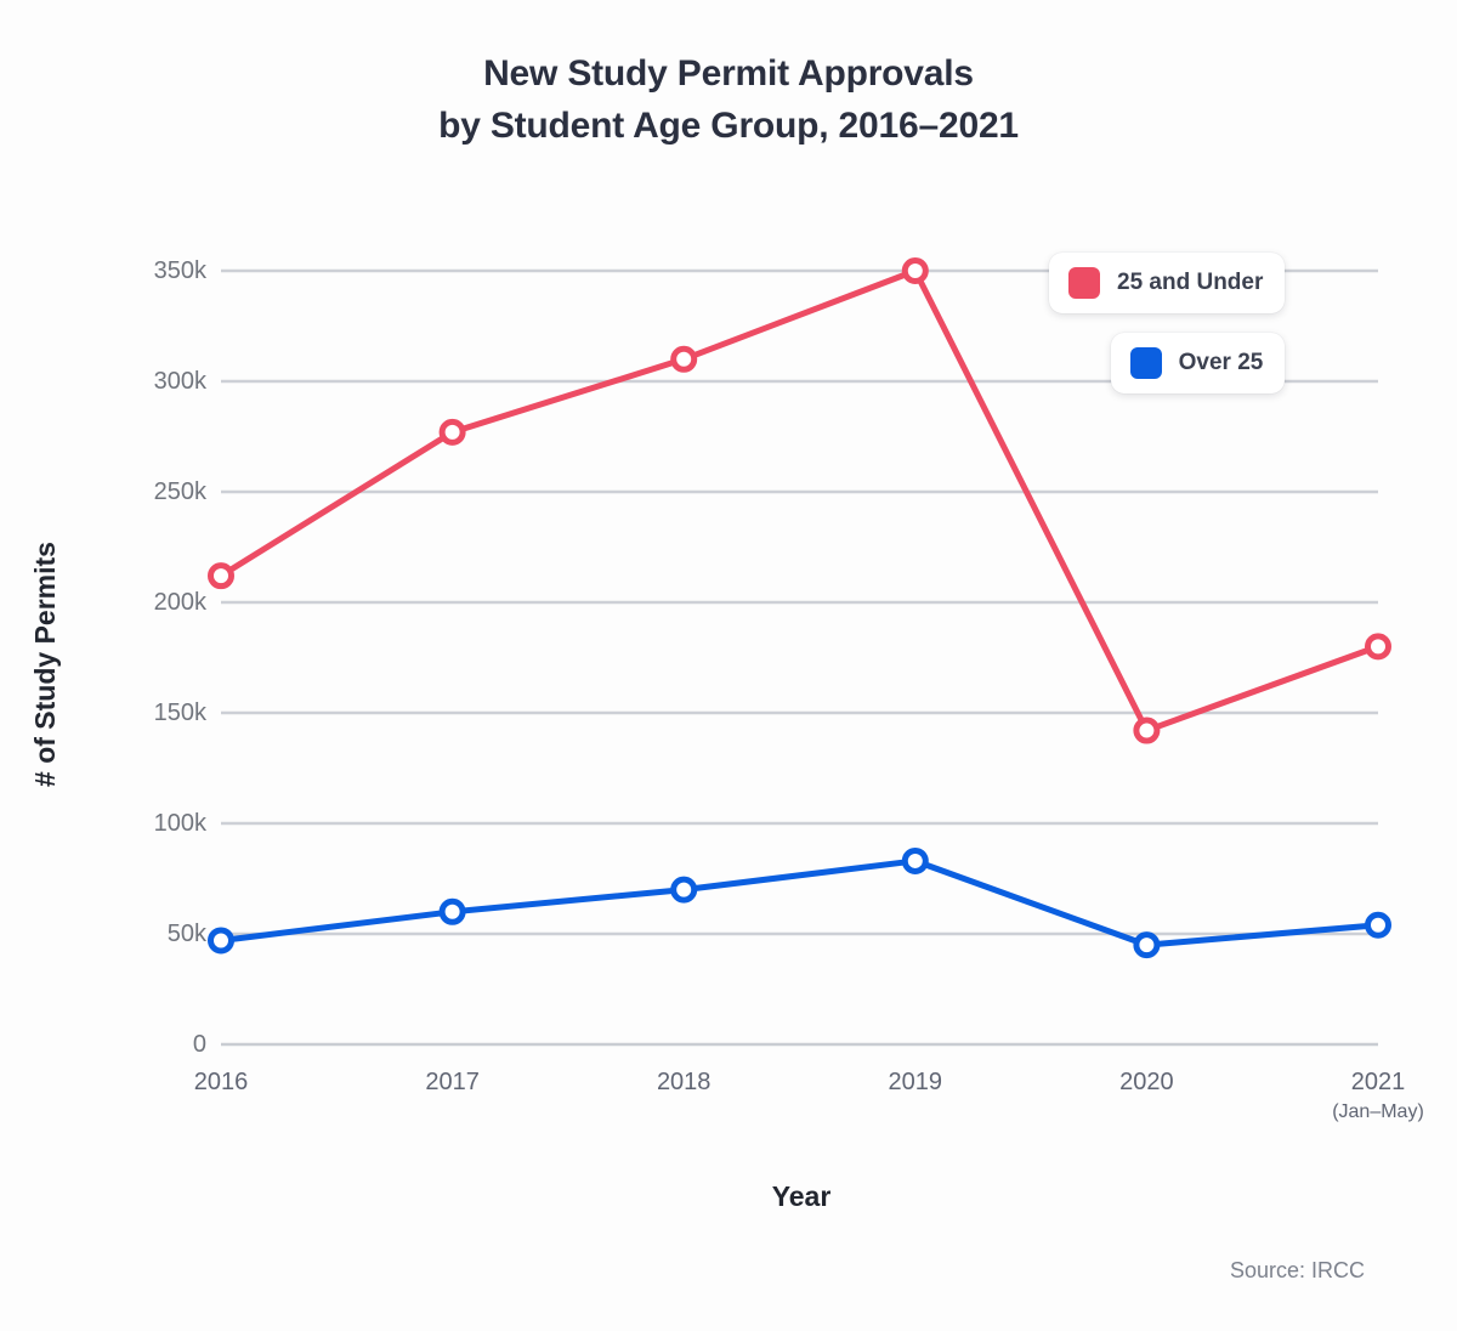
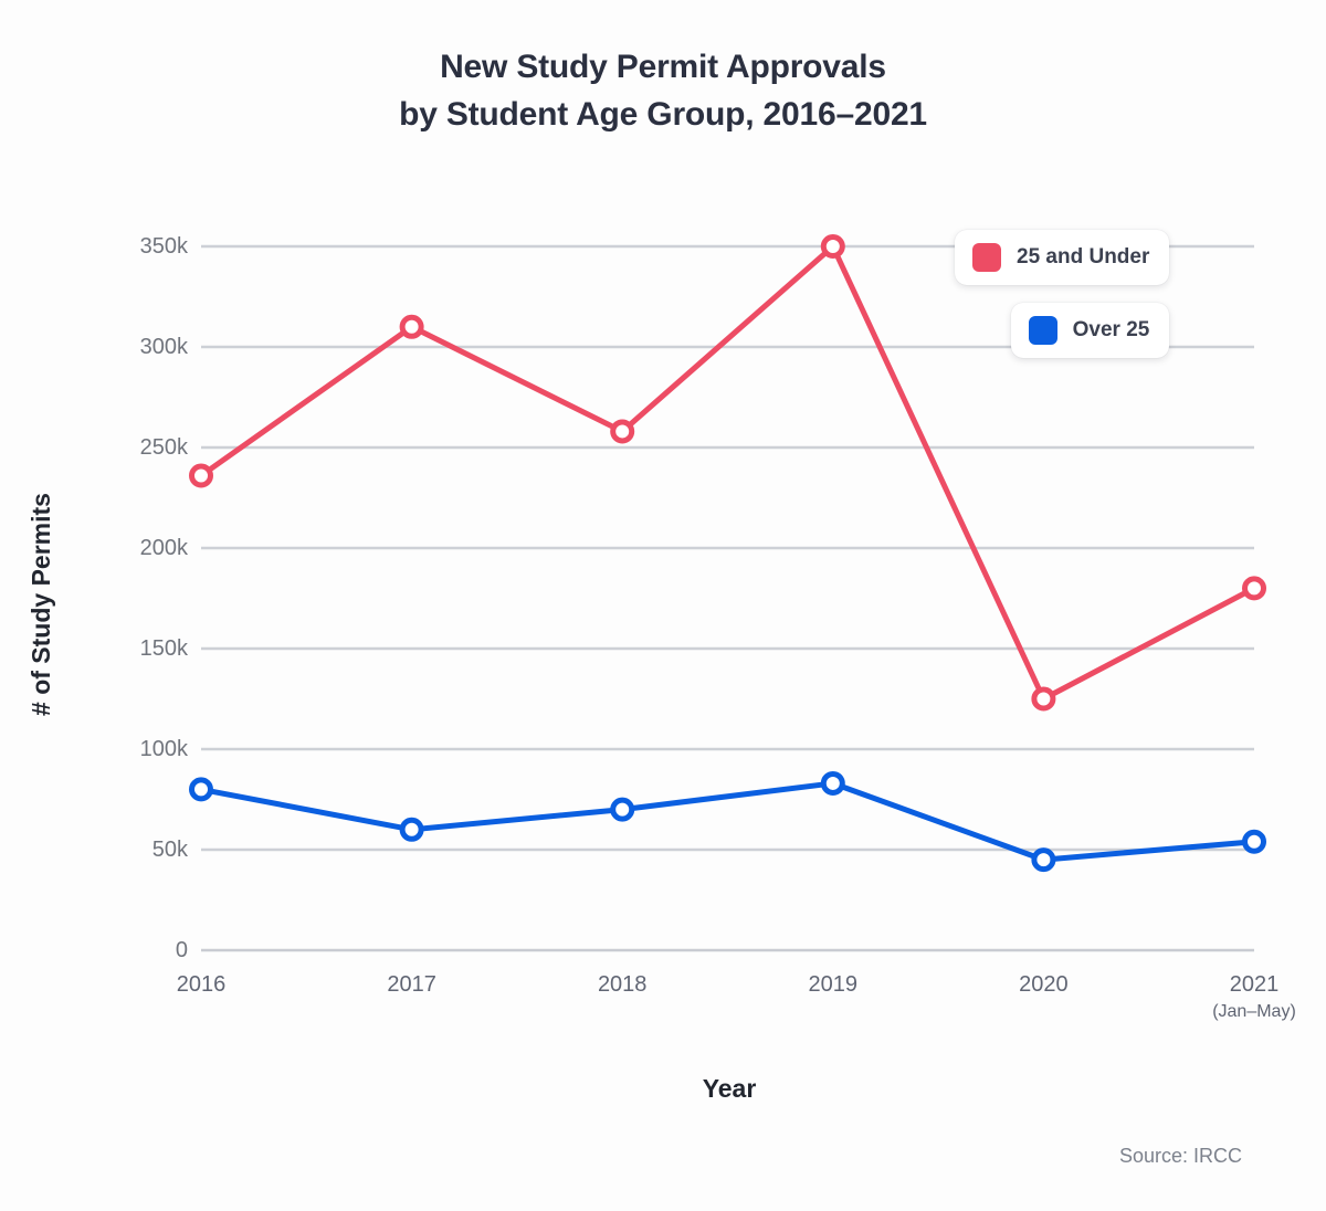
25 and Under/2016: 212k -> 236k
Over 25/2016: 47k -> 80k
25 and Under/2017: 277k -> 310k
25 and Under/2018: 310k -> 258k
25 and Under/2020: 142k -> 125k
